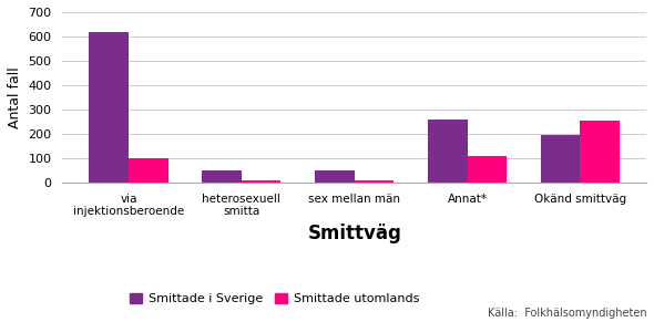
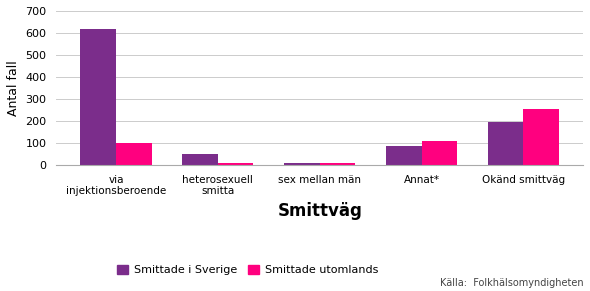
Smittade i Sverige/sex mellan män: 50 -> 10
Smittade i Sverige/Annat*: 260 -> 85
